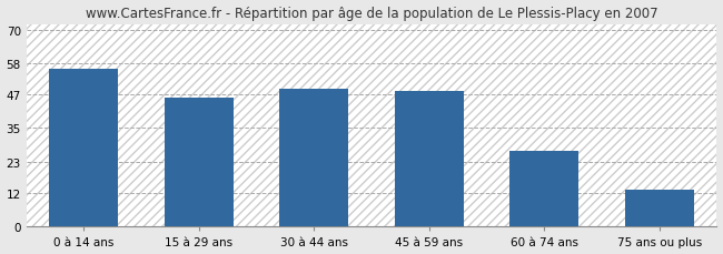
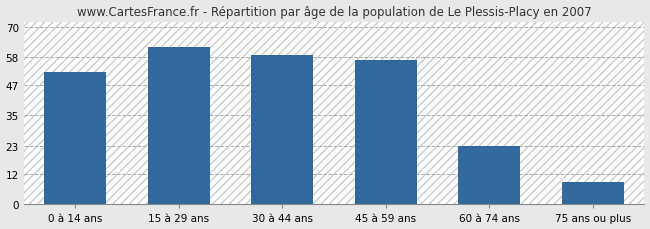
0 à 14 ans: 56 -> 52
15 à 29 ans: 46 -> 62
30 à 44 ans: 49 -> 59
45 à 59 ans: 48 -> 57
60 à 74 ans: 27 -> 23
75 ans ou plus: 13 -> 9
